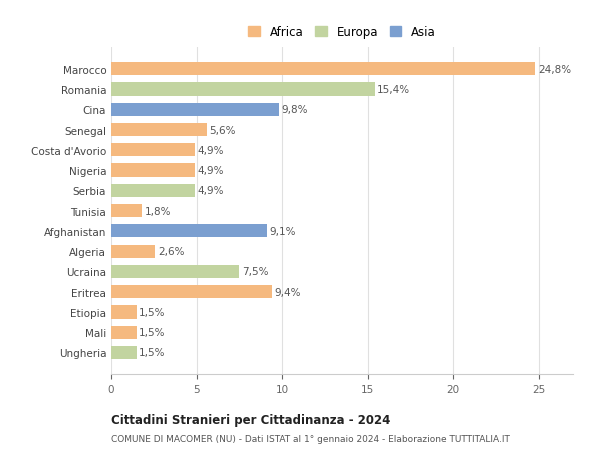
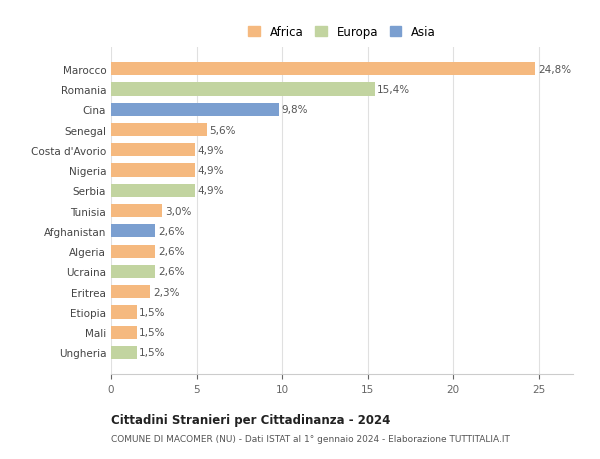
Tunisia: 1,8% -> 3,0%
Afghanistan: 9,1% -> 2,6%
Ucraina: 7,5% -> 2,6%
Eritrea: 9,4% -> 2,3%
